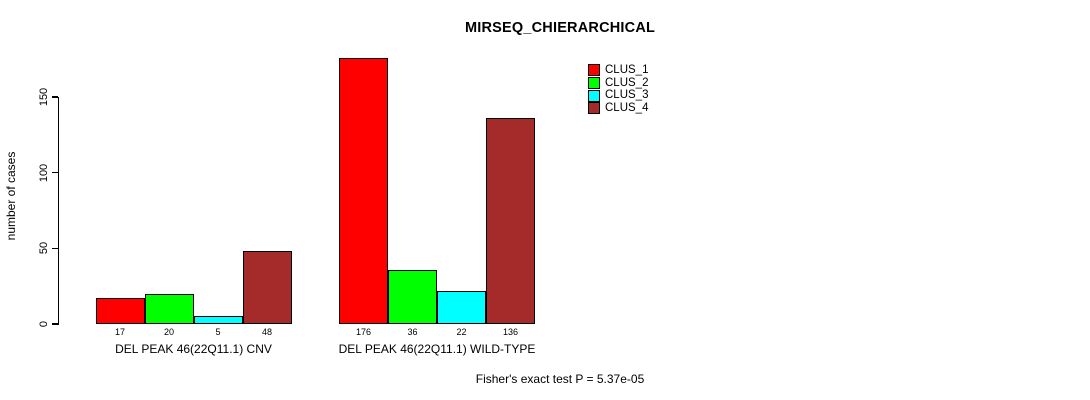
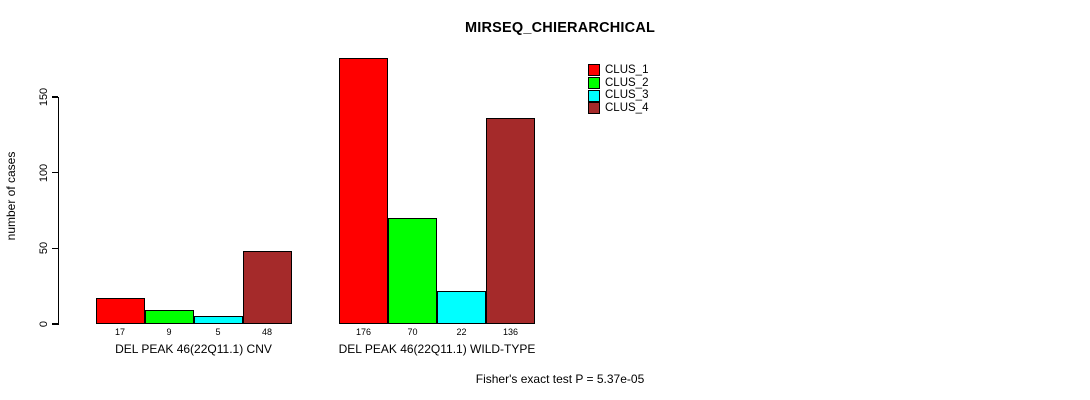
CLUS_2/DEL PEAK 46(22Q11.1) CNV: 20 -> 9
CLUS_2/DEL PEAK 46(22Q11.1) WILD-TYPE: 36 -> 70
